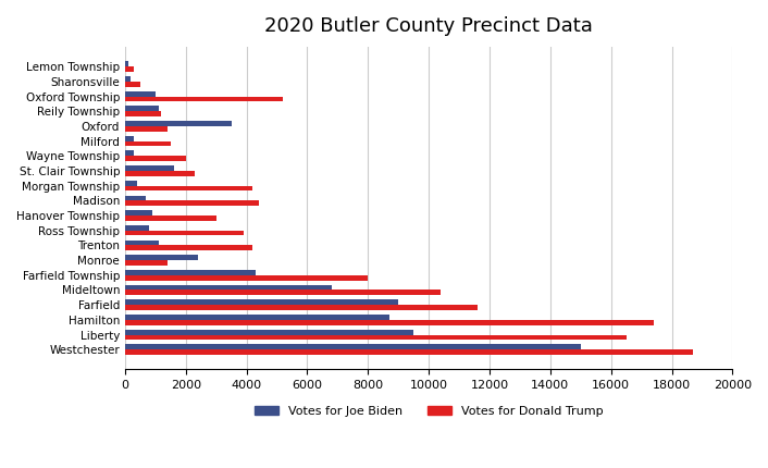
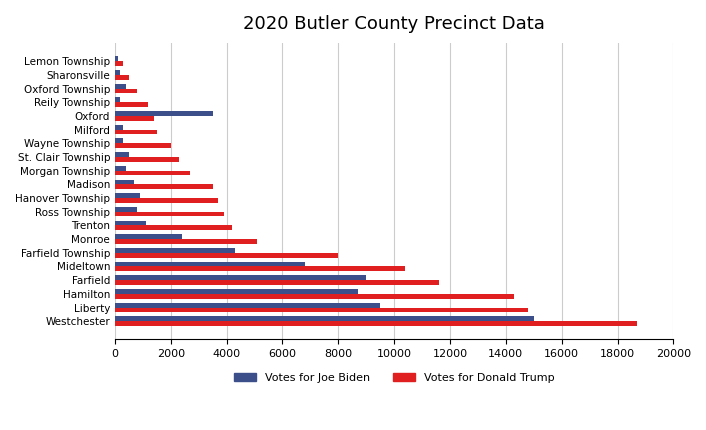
Votes for Joe Biden/Oxford Township: 1000 -> 400
Votes for Donald Trump/Oxford Township: 5200 -> 800
Votes for Joe Biden/Reily Township: 1100 -> 200
Votes for Joe Biden/St. Clair Township: 1600 -> 500
Votes for Donald Trump/Morgan Township: 4200 -> 2700
Votes for Donald Trump/Madison: 4400 -> 3500
Votes for Donald Trump/Hanover Township: 3000 -> 3700
Votes for Donald Trump/Monroe: 1400 -> 5100
Votes for Donald Trump/Hamilton: 17400 -> 14300
Votes for Donald Trump/Liberty: 16500 -> 14800
